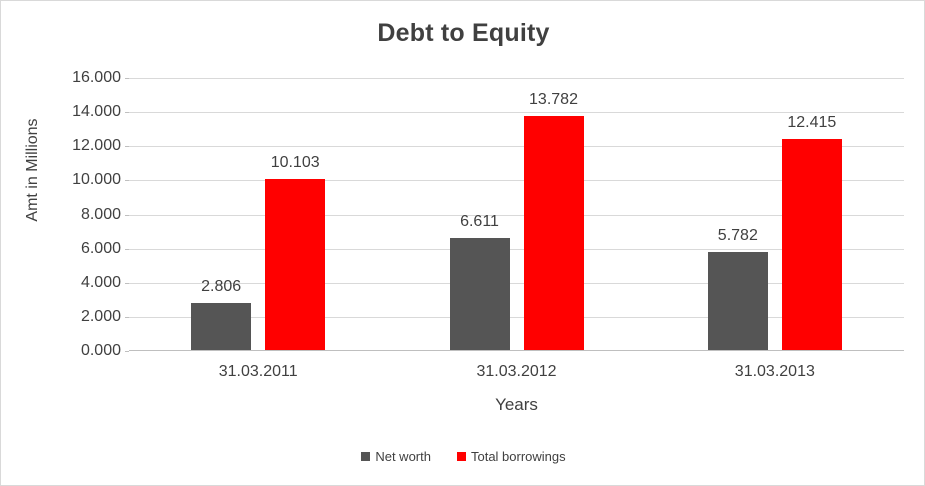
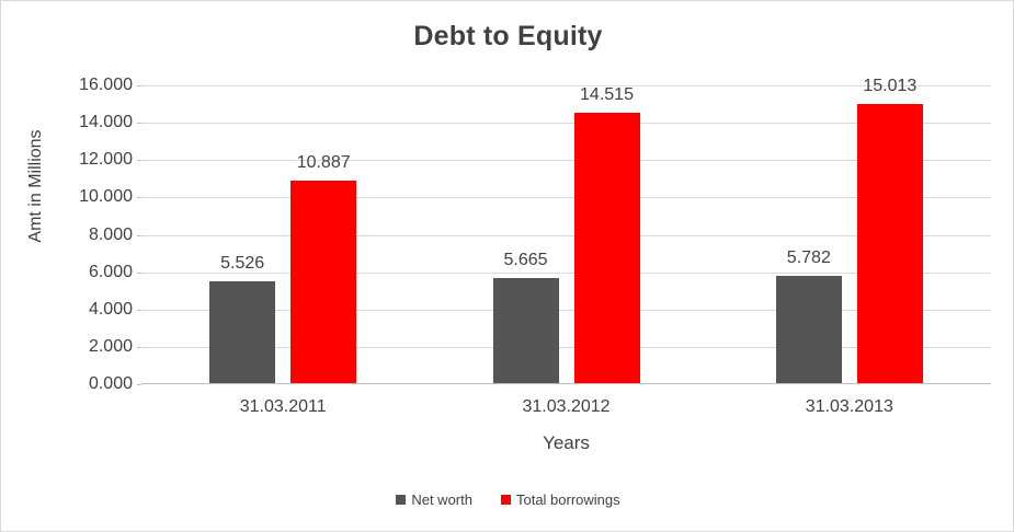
Net worth/31.03.2011: 2.806 -> 5.526
Total borrowings/31.03.2011: 10.103 -> 10.887
Net worth/31.03.2012: 6.611 -> 5.665
Total borrowings/31.03.2012: 13.782 -> 14.515
Total borrowings/31.03.2013: 12.415 -> 15.013
